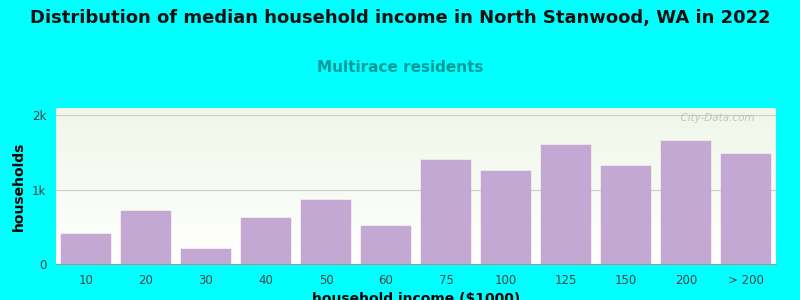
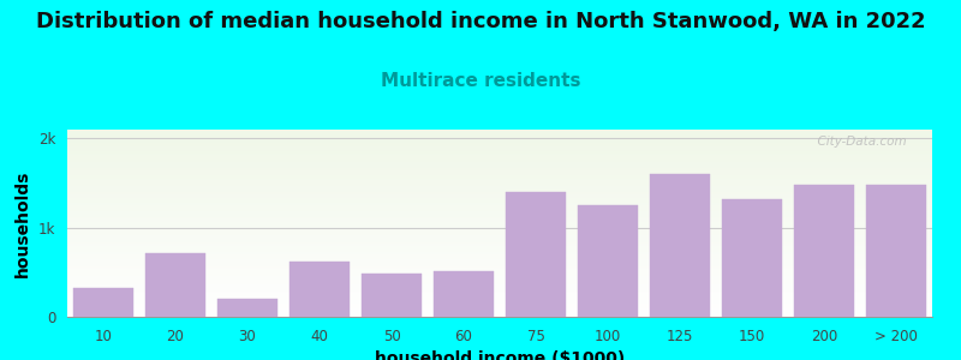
10: 0.40k -> 0.32k
50: 0.86k -> 0.48k
200: 1.66k -> 1.48k
